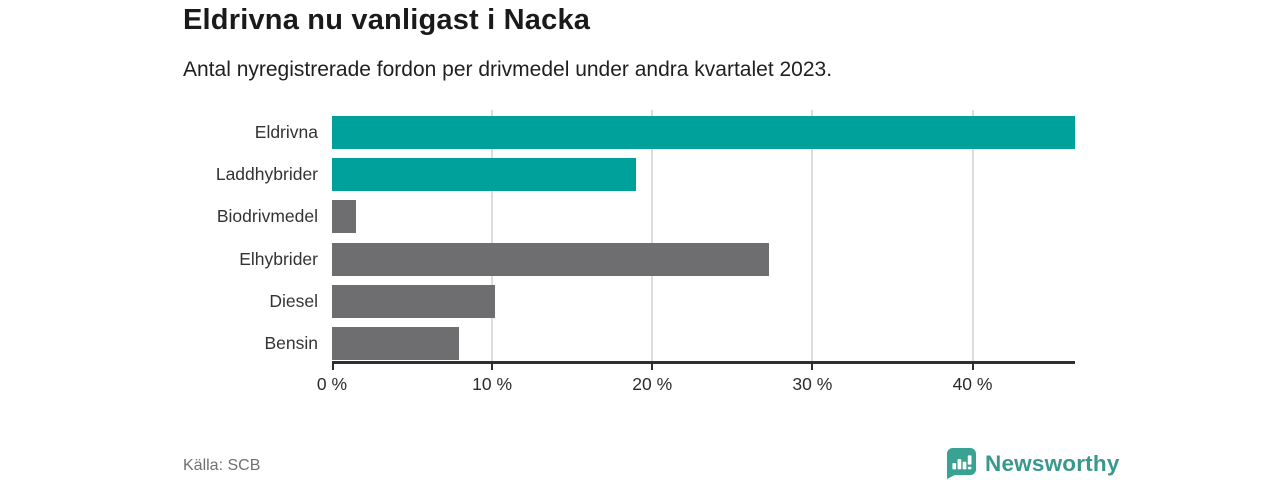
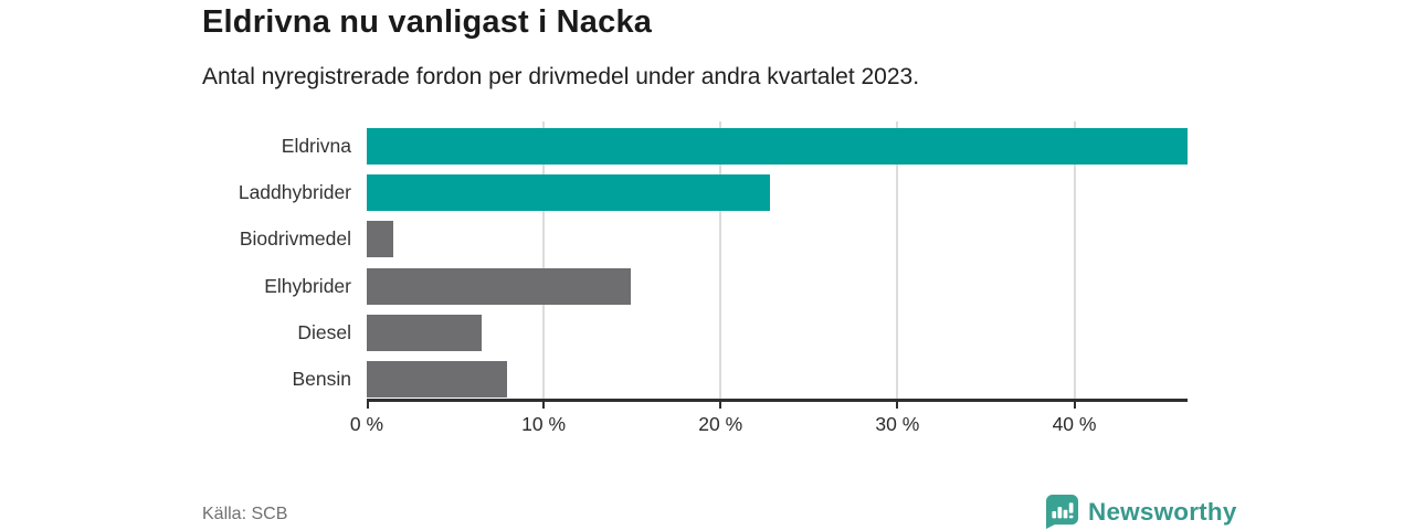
Laddhybrider: 19.0% -> 22.8%
Elhybrider: 27.3% -> 14.9%
Diesel: 10.2% -> 6.5%
